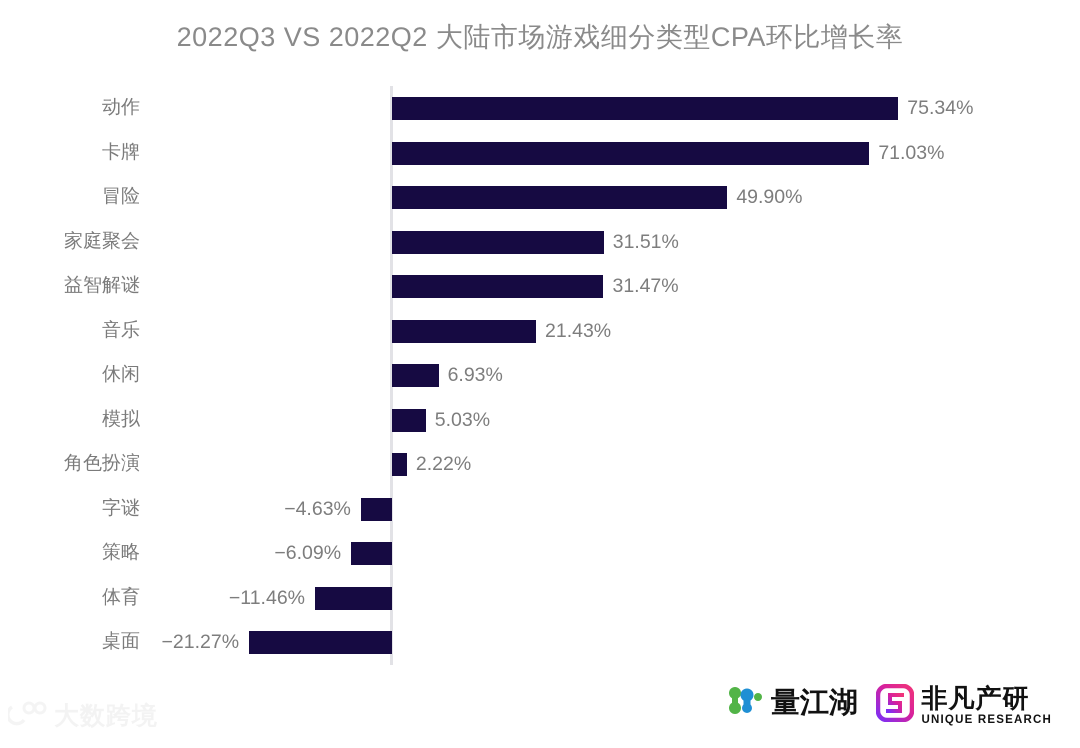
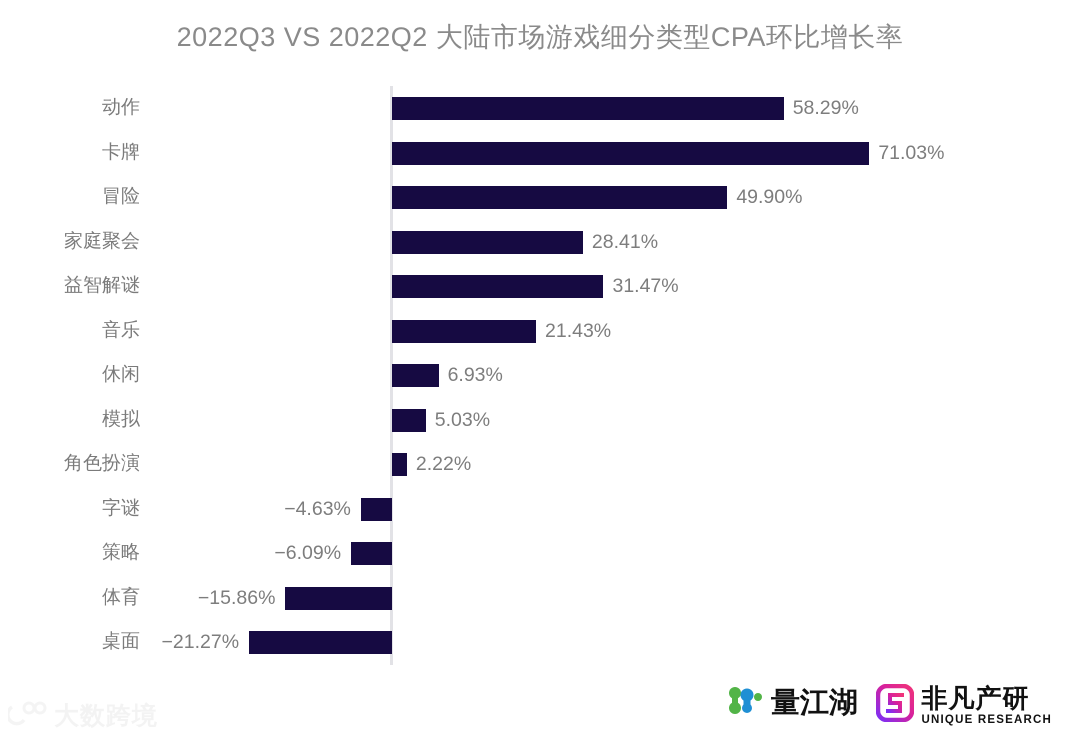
动作: 75.34% -> 58.29%
家庭聚会: 31.51% -> 28.41%
体育: −11.46% -> −15.86%
